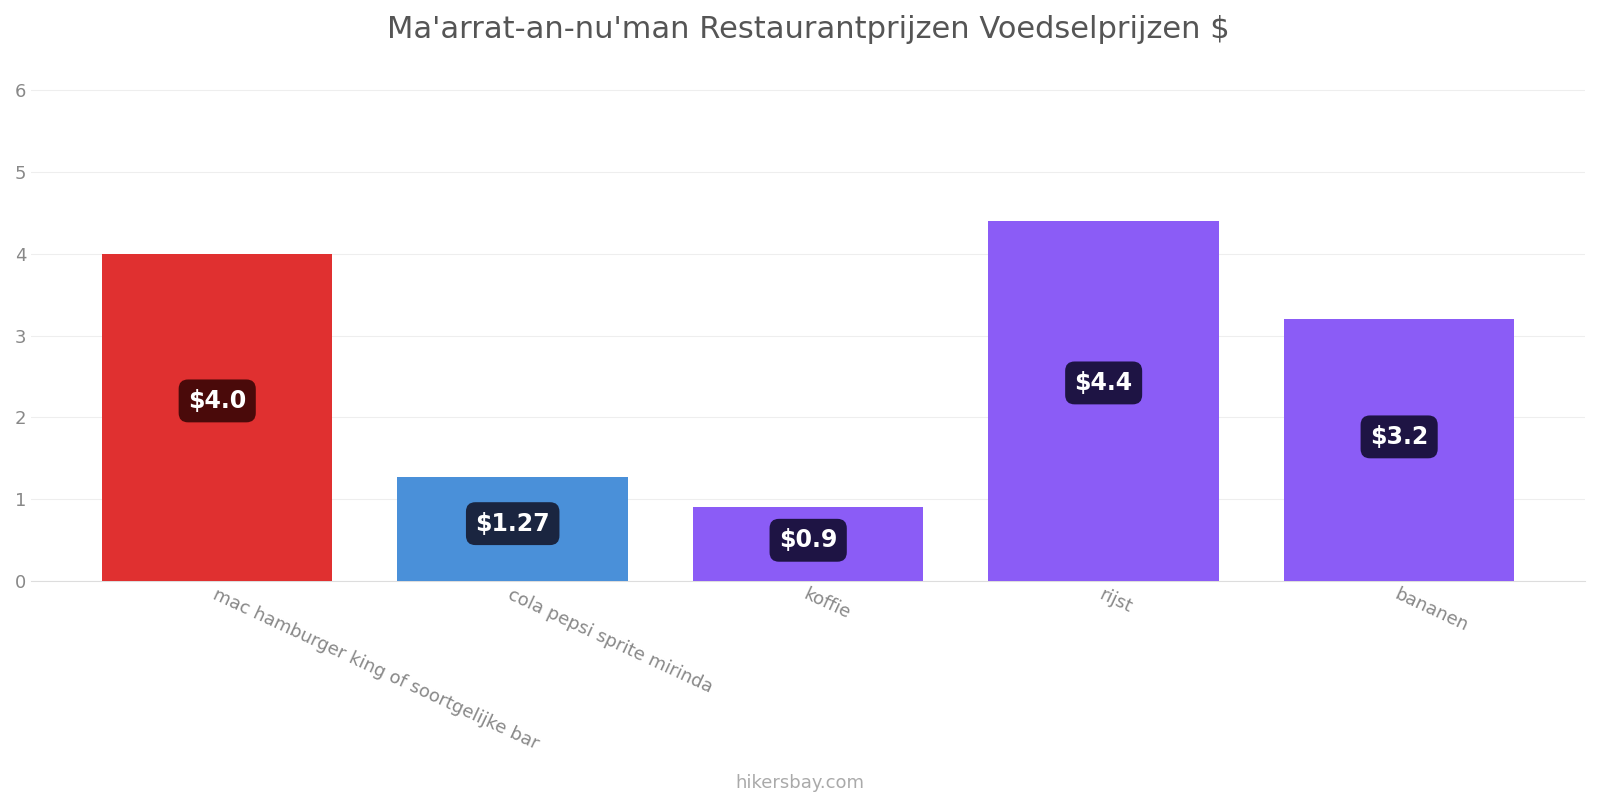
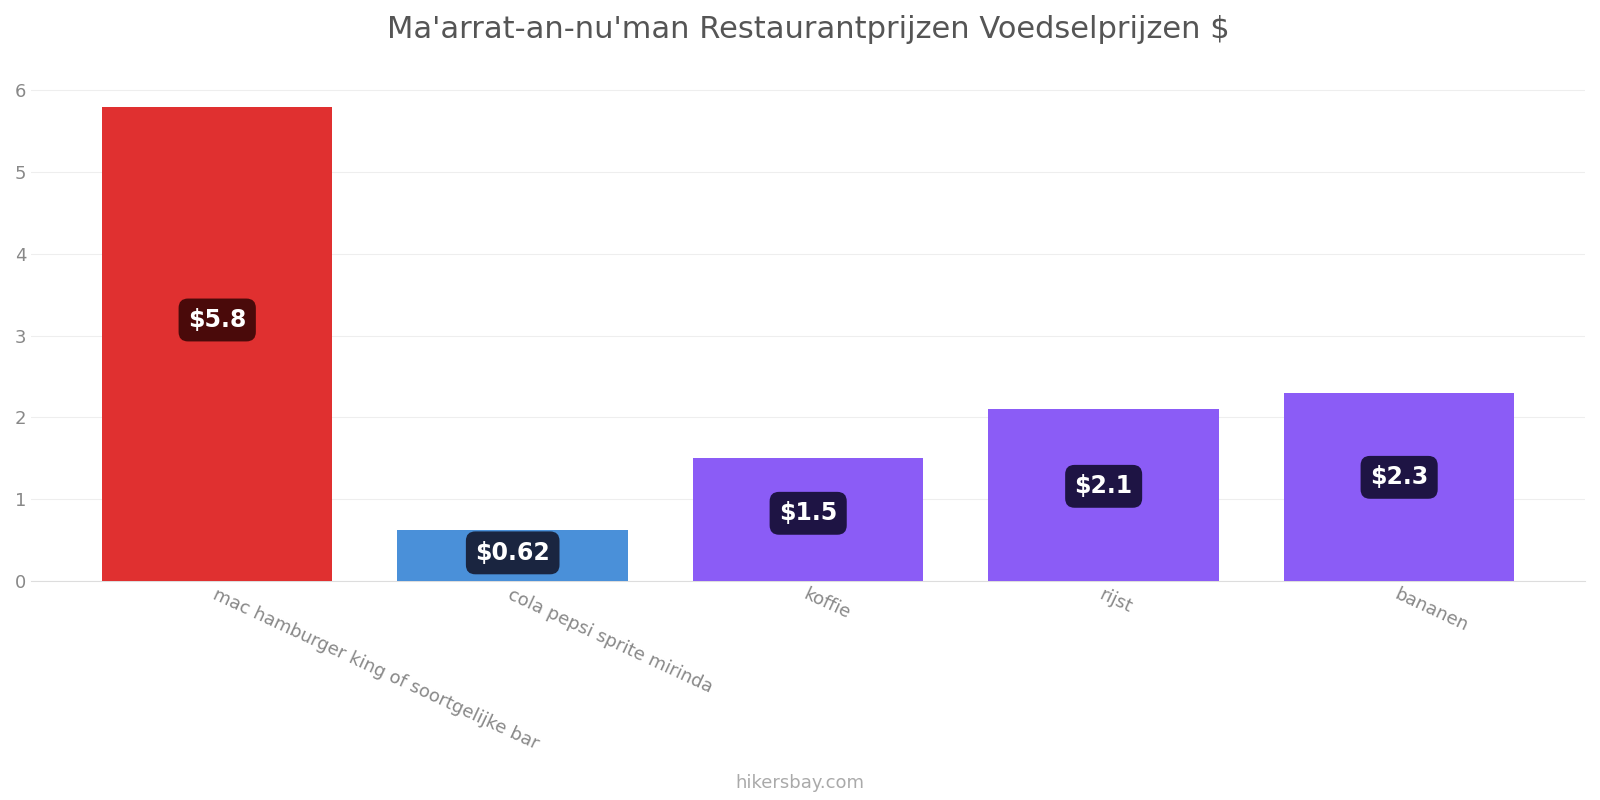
mac hamburger king of soortgelijke bar: $4.0 -> $5.8
cola pepsi sprite mirinda: $1.27 -> $0.62
koffie: $0.9 -> $1.5
rijst: $4.4 -> $2.1
bananen: $3.2 -> $2.3
